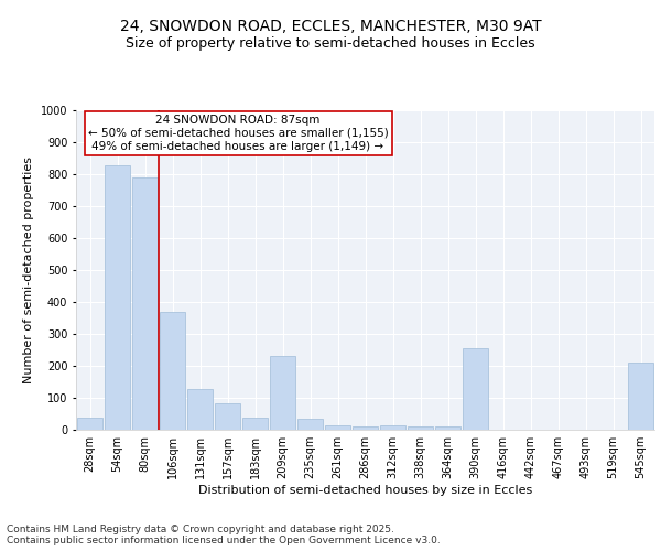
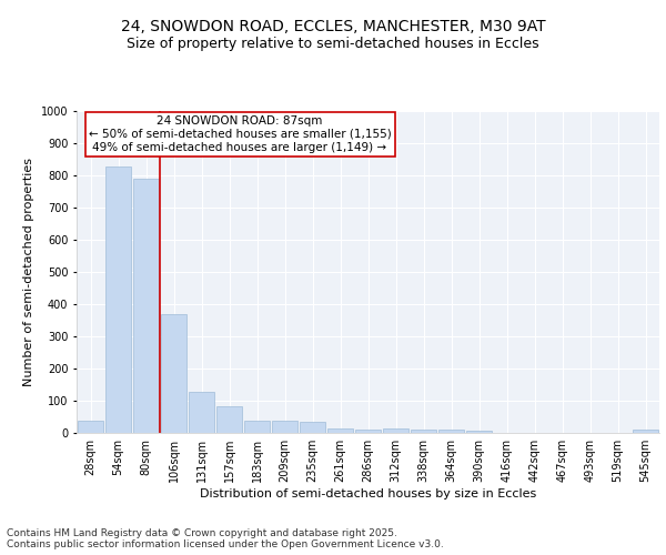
209sqm: 230 -> 38
390sqm: 255 -> 8
545sqm: 210 -> 10
